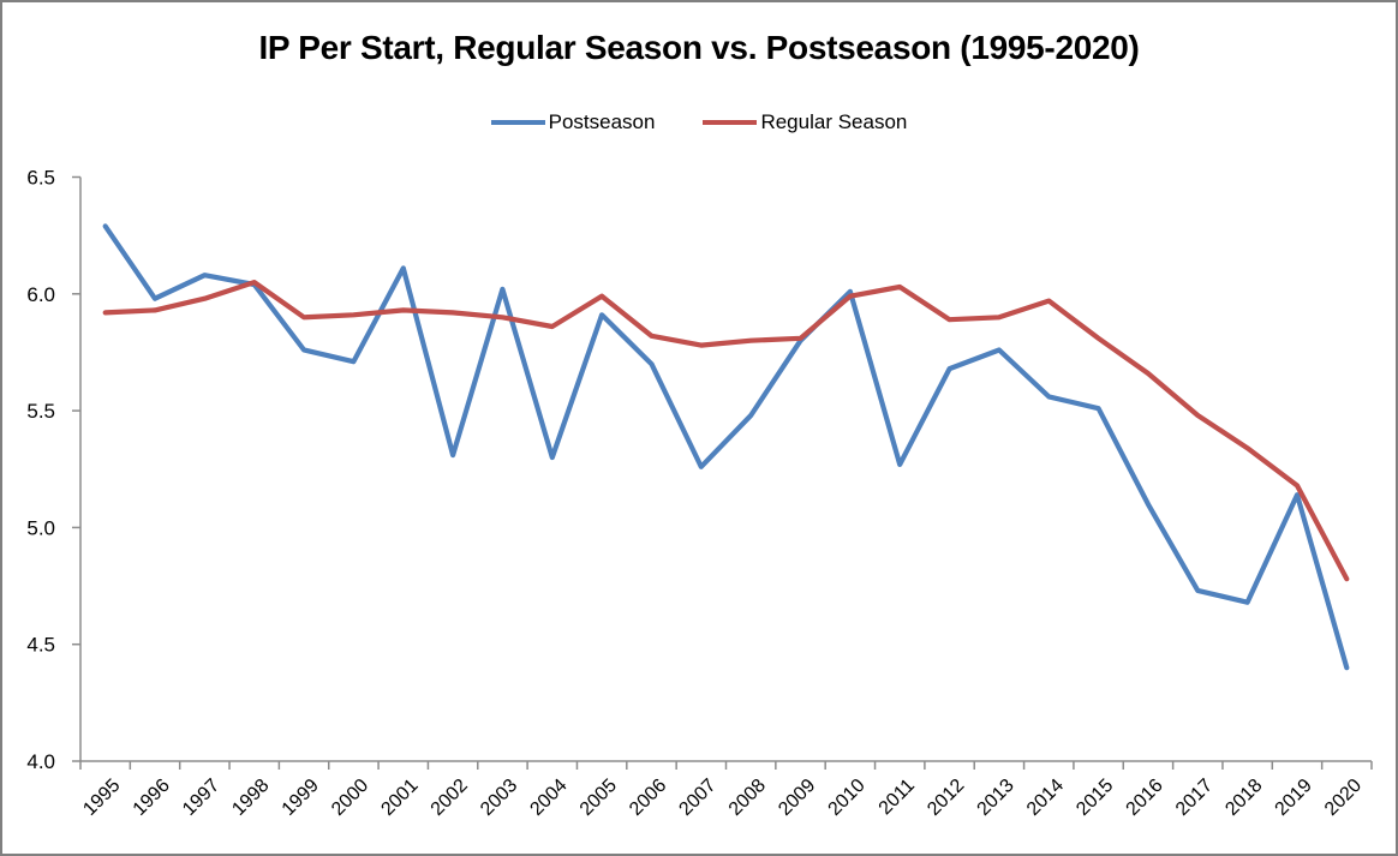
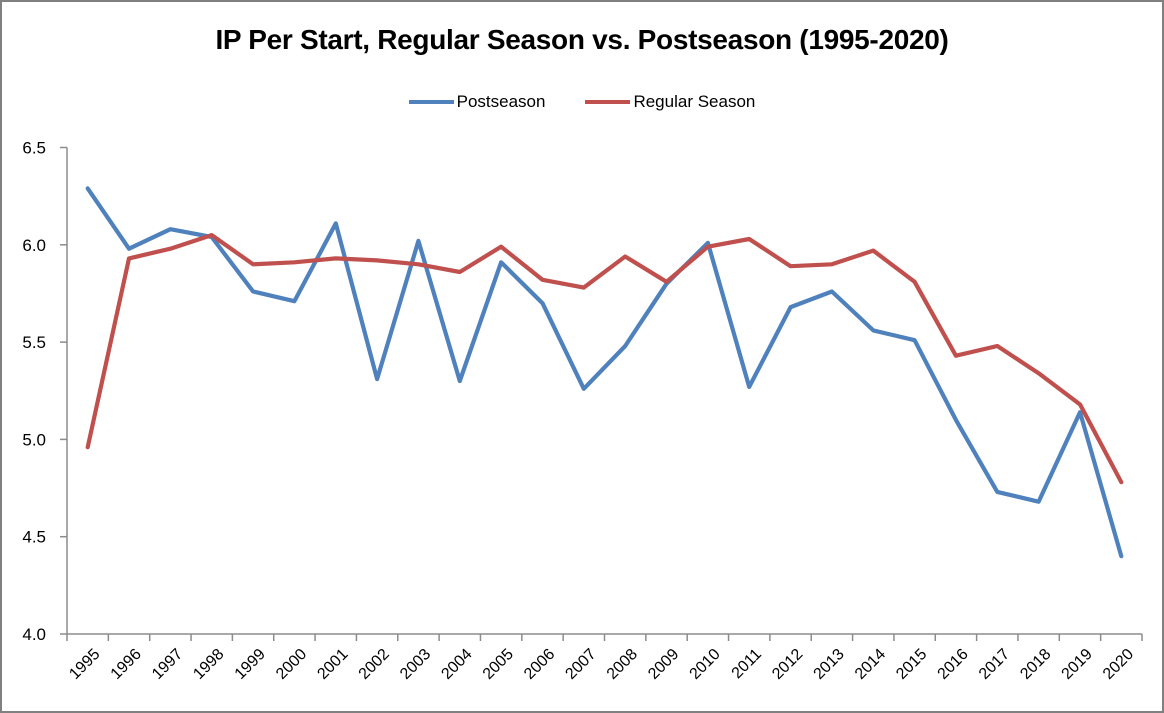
Regular Season/1995: 5.92 -> 4.96
Regular Season/2008: 5.80 -> 5.94
Regular Season/2016: 5.66 -> 5.43
